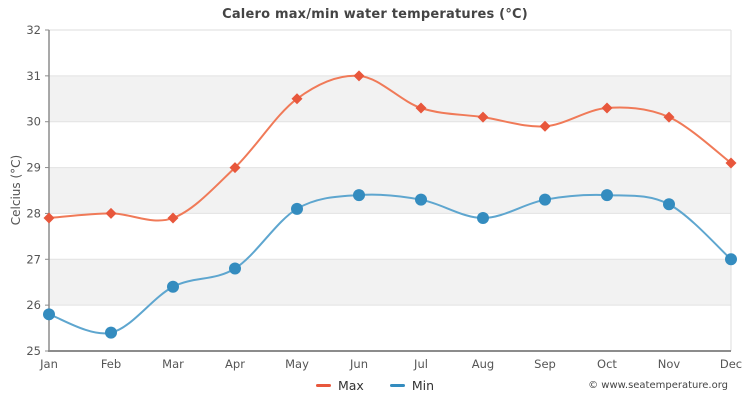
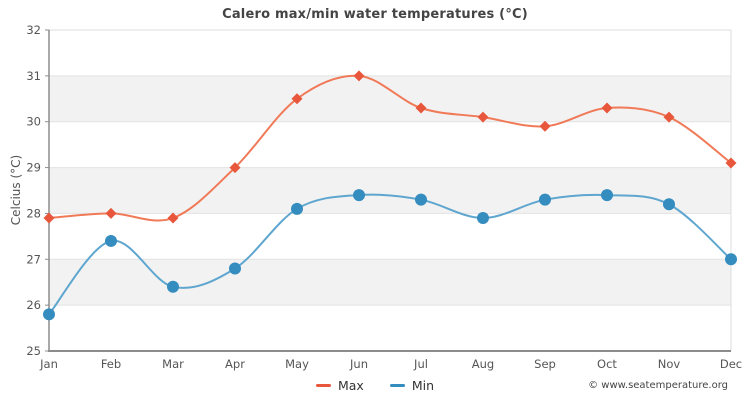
Min/Feb: 25.4 -> 27.4
